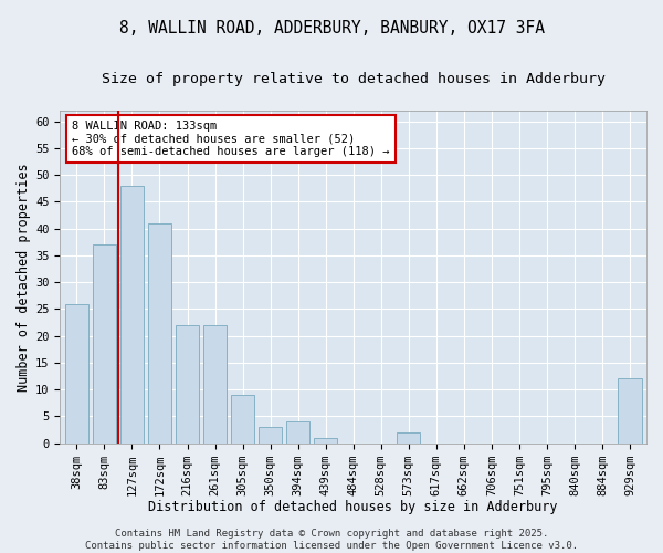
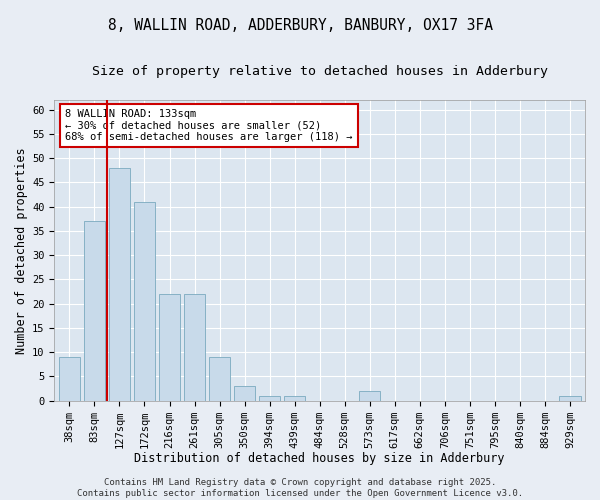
38sqm: 26 -> 9
394sqm: 4 -> 1
929sqm: 12 -> 1
